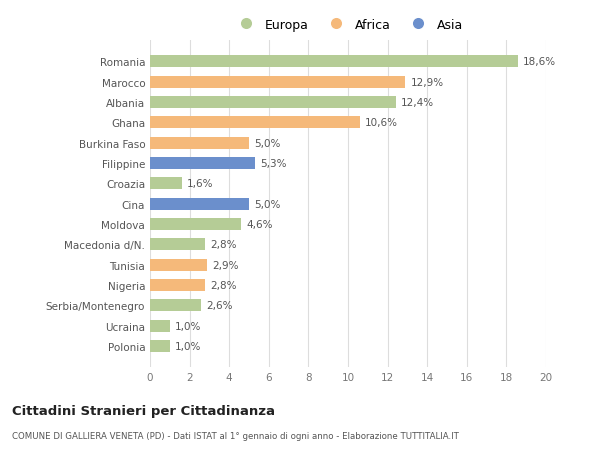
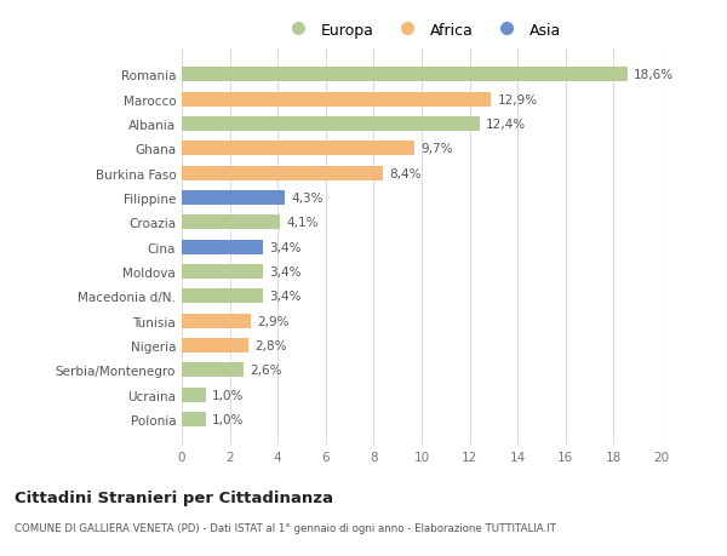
Ghana: 10,6% -> 9,7%
Burkina Faso: 5,0% -> 8,4%
Filippine: 5,3% -> 4,3%
Croazia: 1,6% -> 4,1%
Cina: 5,0% -> 3,4%
Moldova: 4,6% -> 3,4%
Macedonia d/N.: 2,8% -> 3,4%
